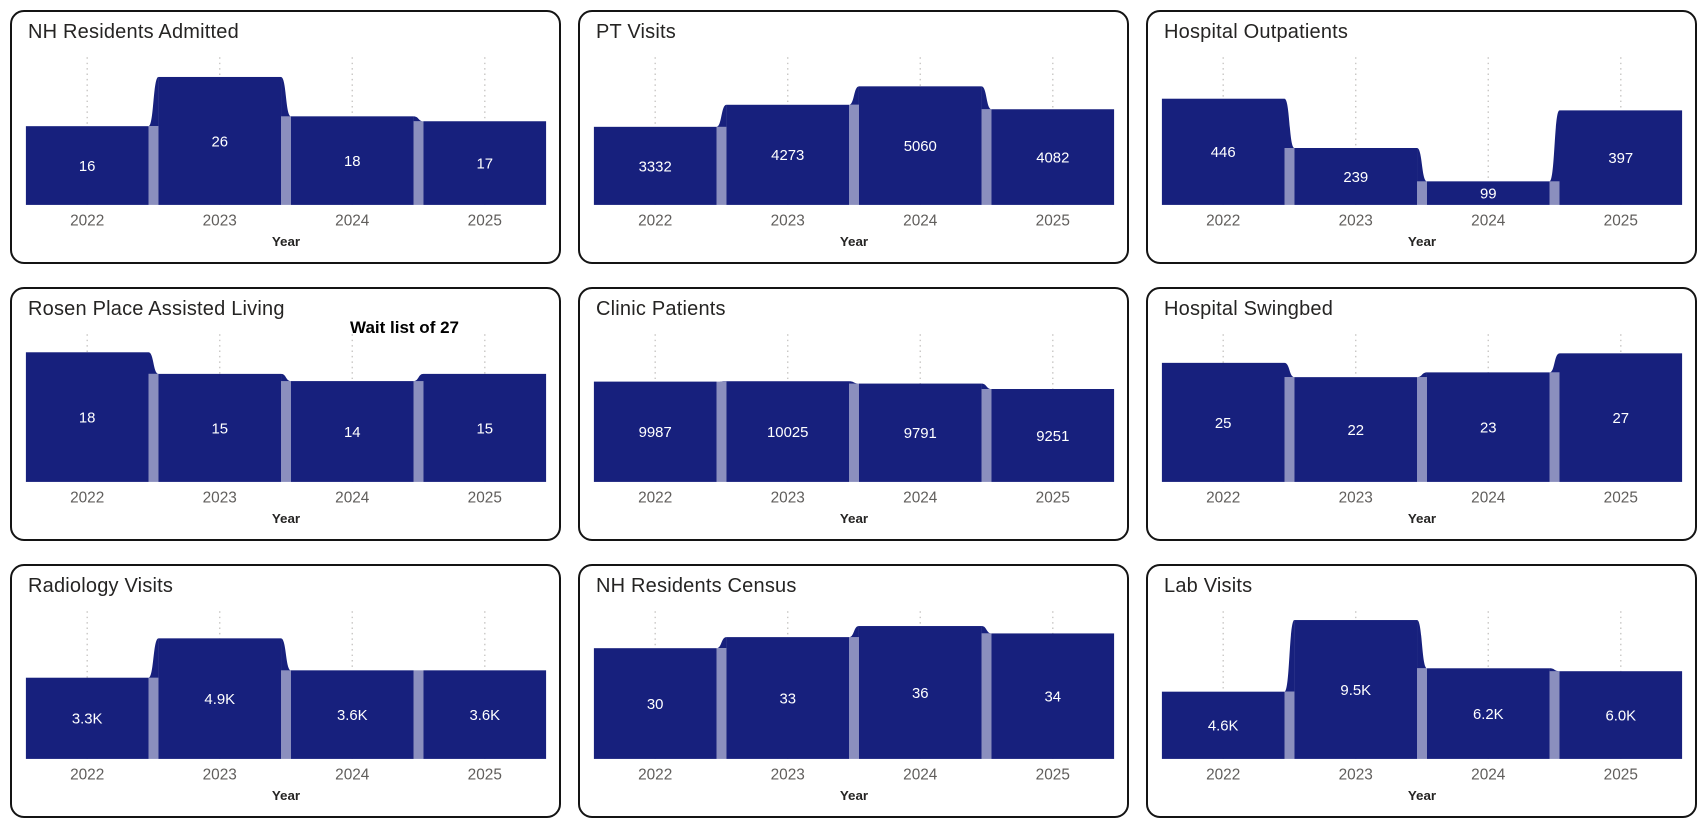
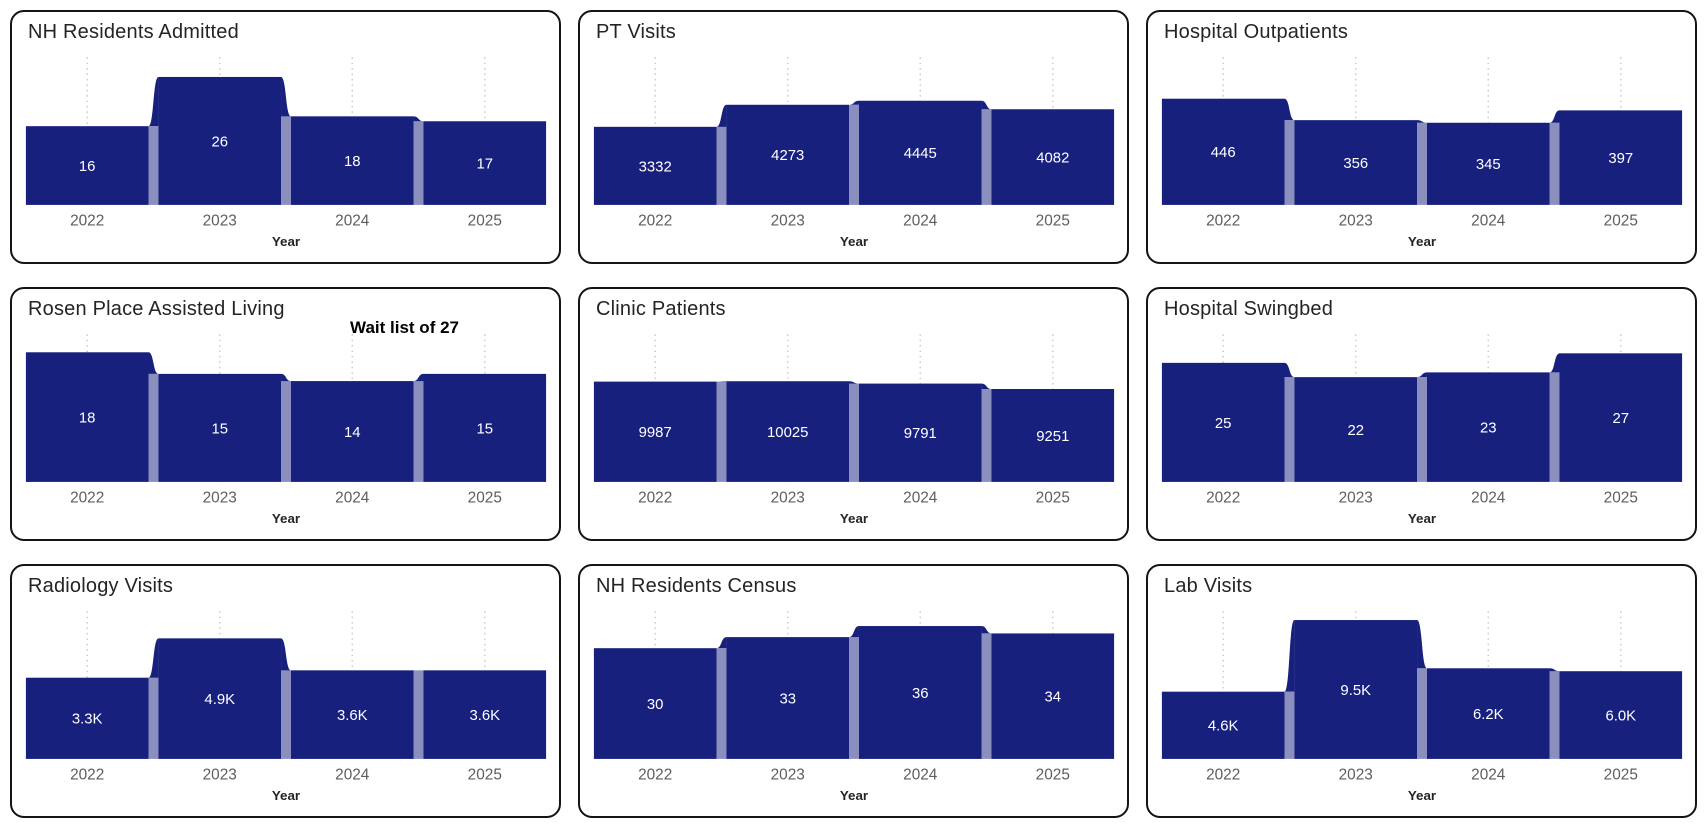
PT Visits/2024: 5060 -> 4445
Hospital Outpatients/2023: 239 -> 356
Hospital Outpatients/2024: 99 -> 345
